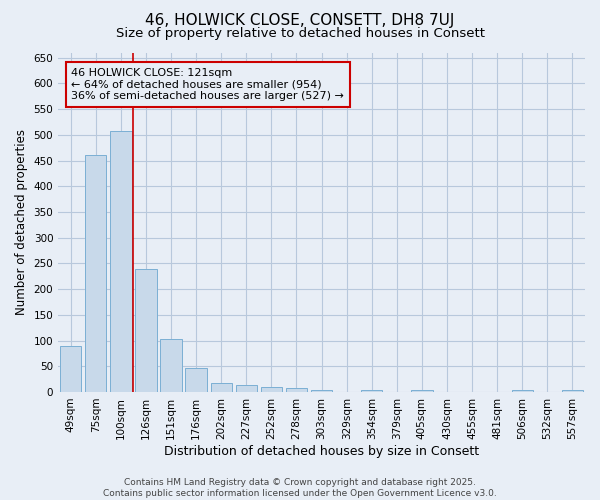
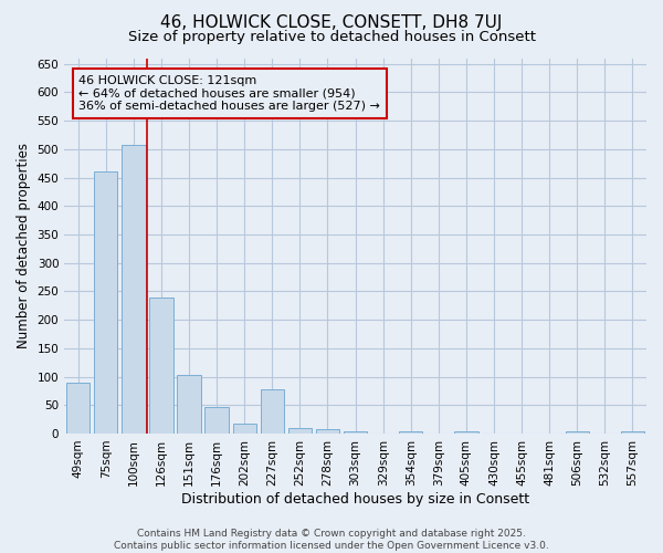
227sqm: 14 -> 78
